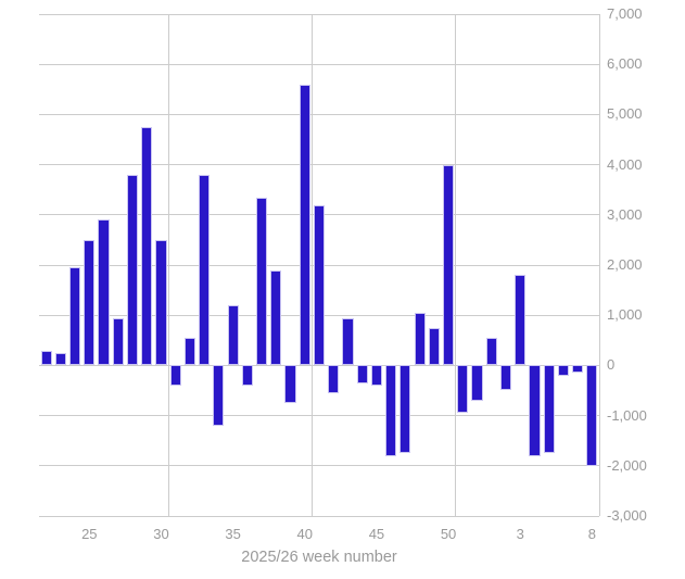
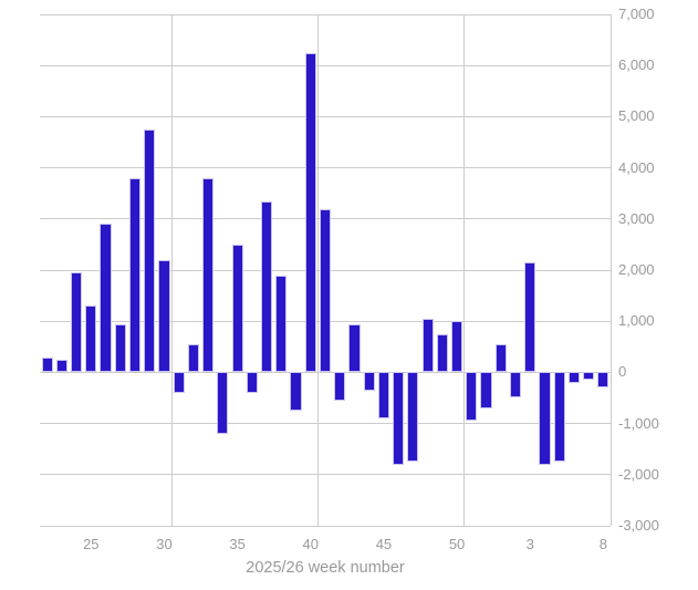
25: 2500 -> 1300
30: 2500 -> 2200
35: 1200 -> 2500
40: 5600 -> 6200
45: -400 -> -900
50: 4000 -> 1000
3: 1800 -> 2200
8: -2000 -> -300
